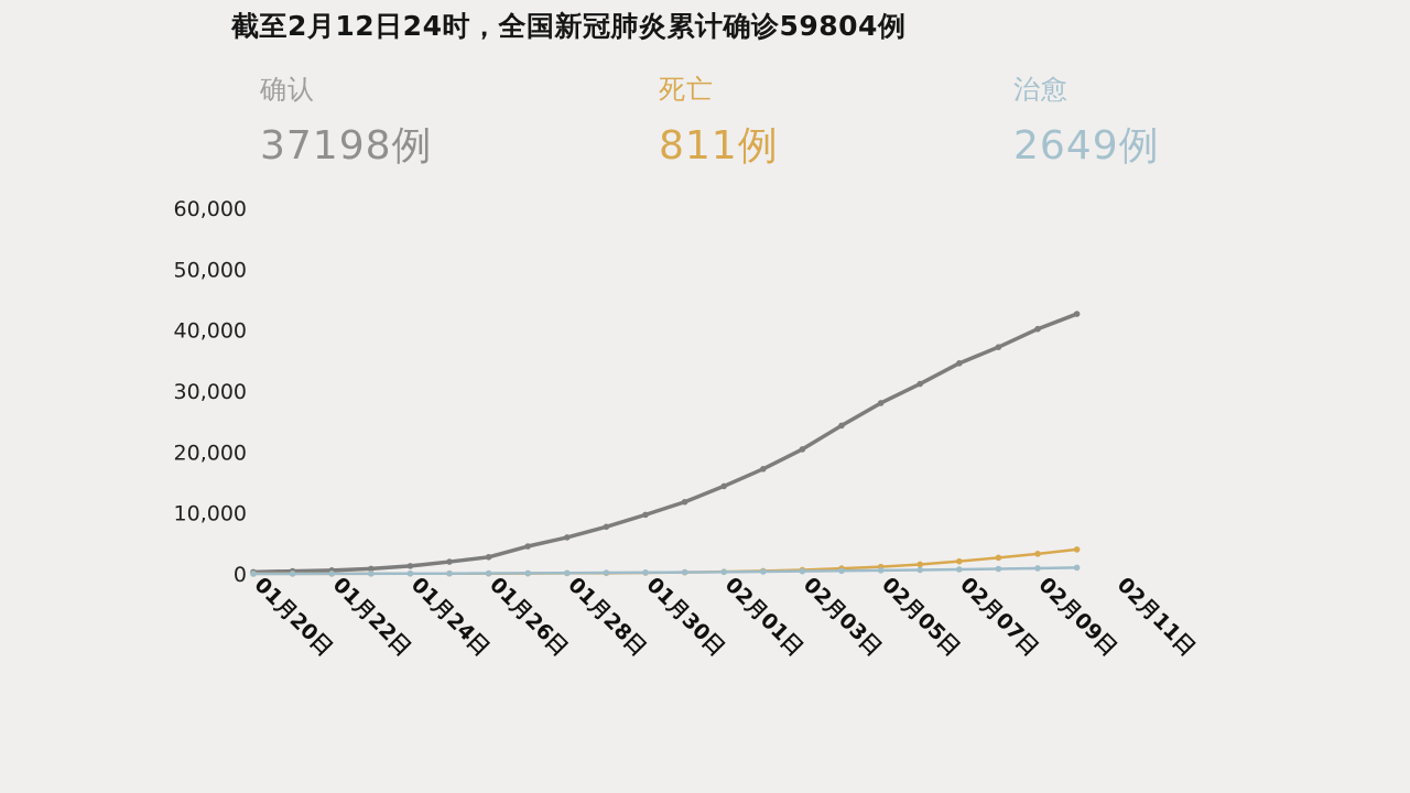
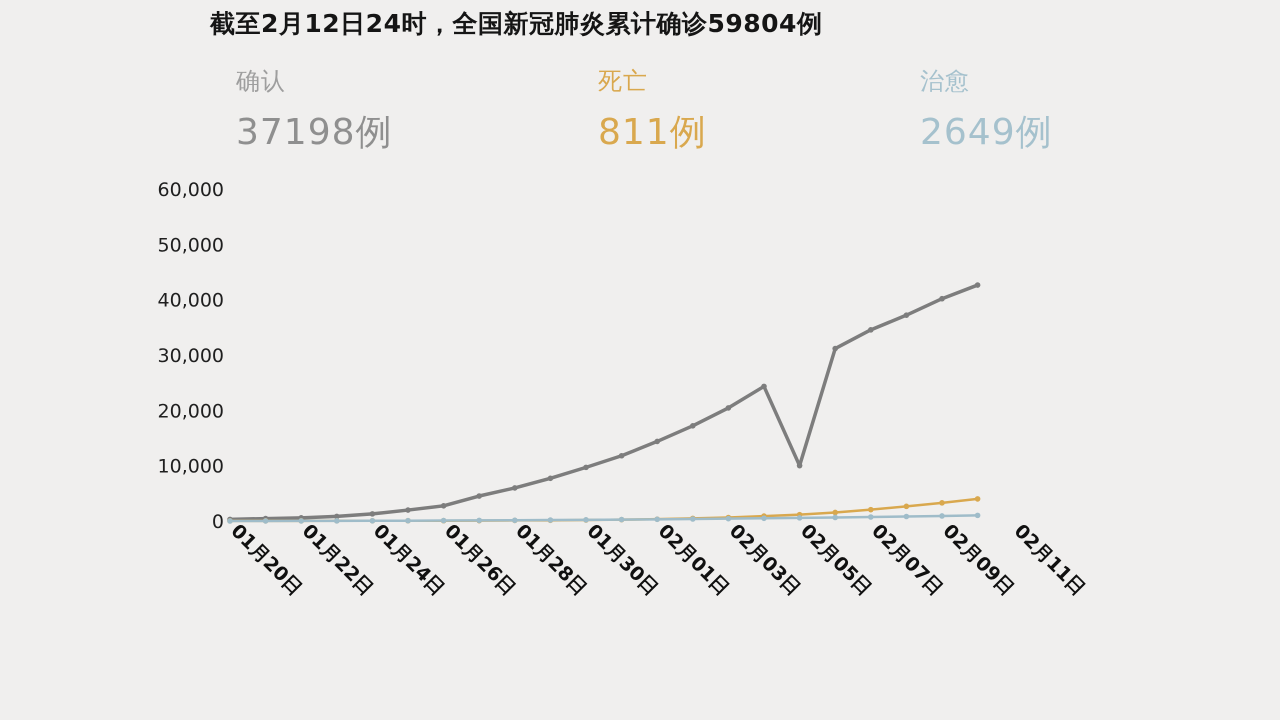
确认/02月05日: 28000 -> 10000
